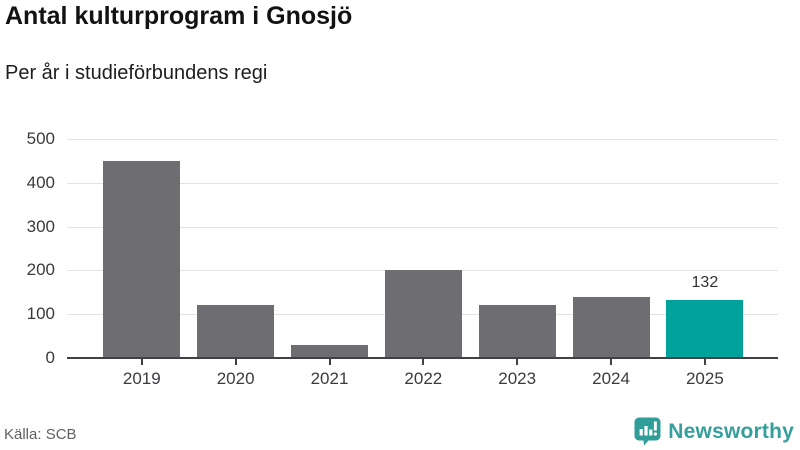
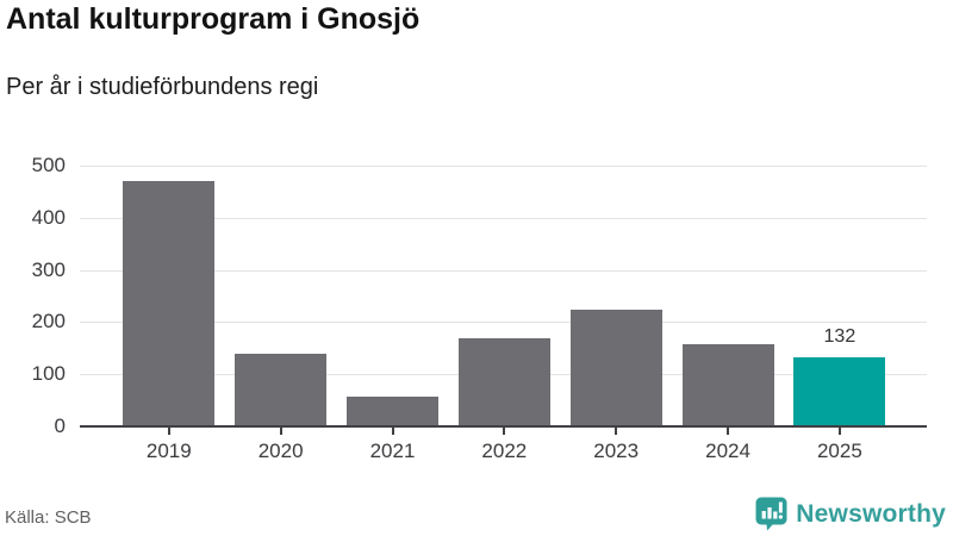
2019: 450 -> 470
2020: 120 -> 140
2021: 30 -> 60
2022: 200 -> 170
2023: 120 -> 220
2024: 140 -> 160
